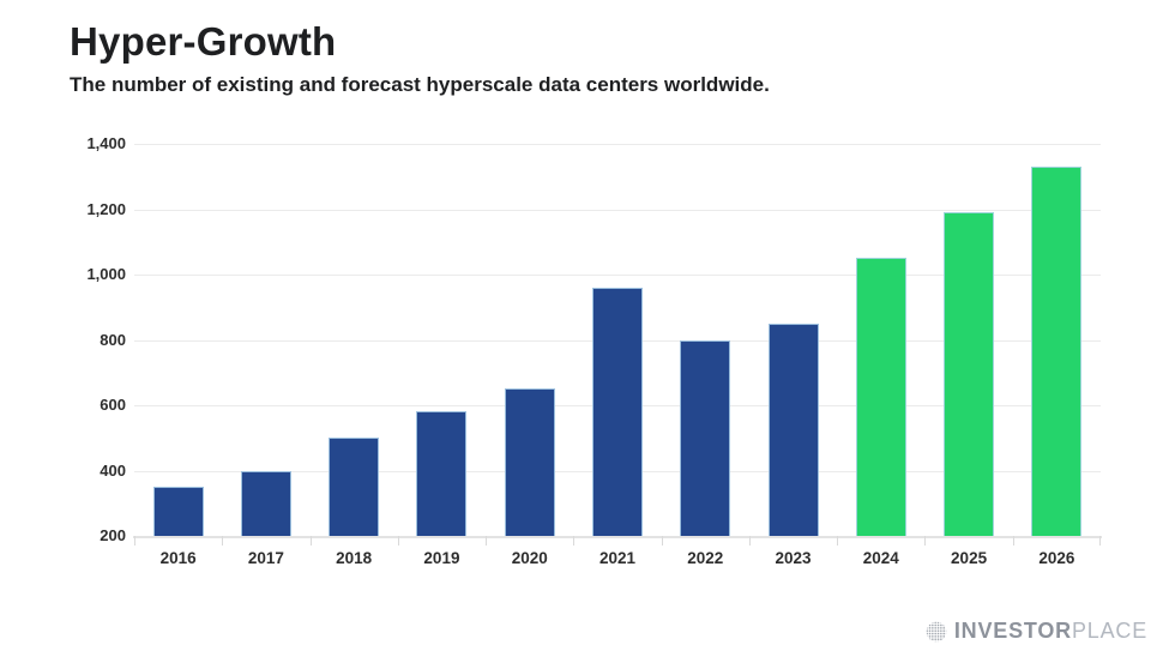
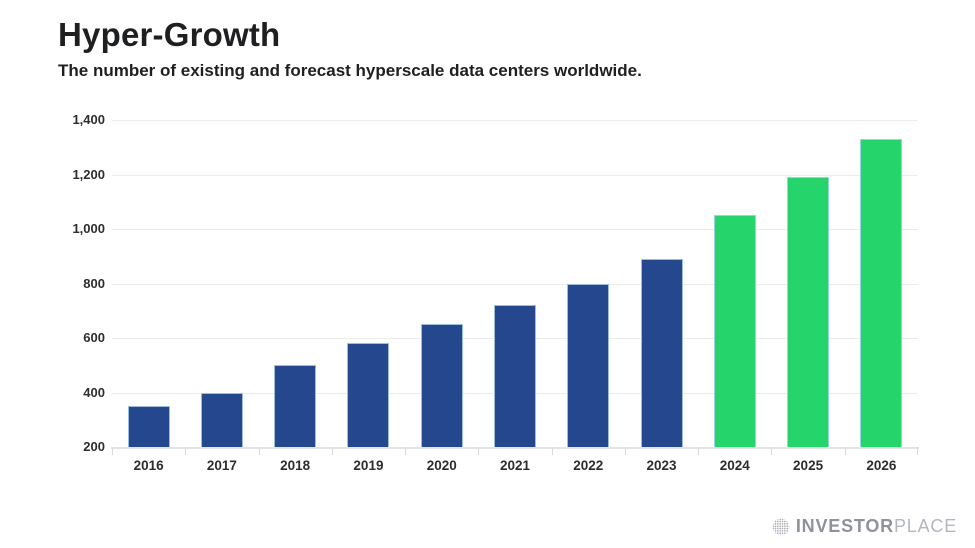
2021: 960 -> 720
2023: 850 -> 890
